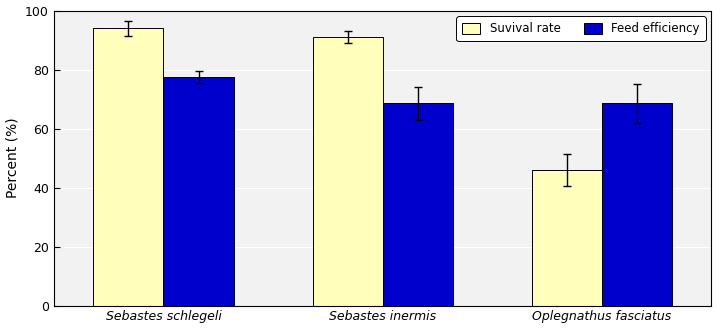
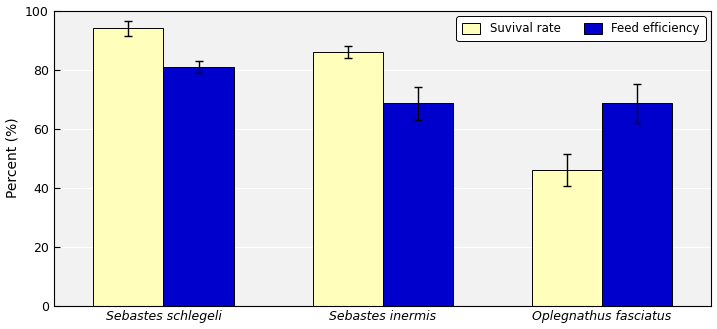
Feed efficiency/Sebastes schlegeli: 77.5 -> 81.0
Suvival rate/Sebastes inermis: 91 -> 86
